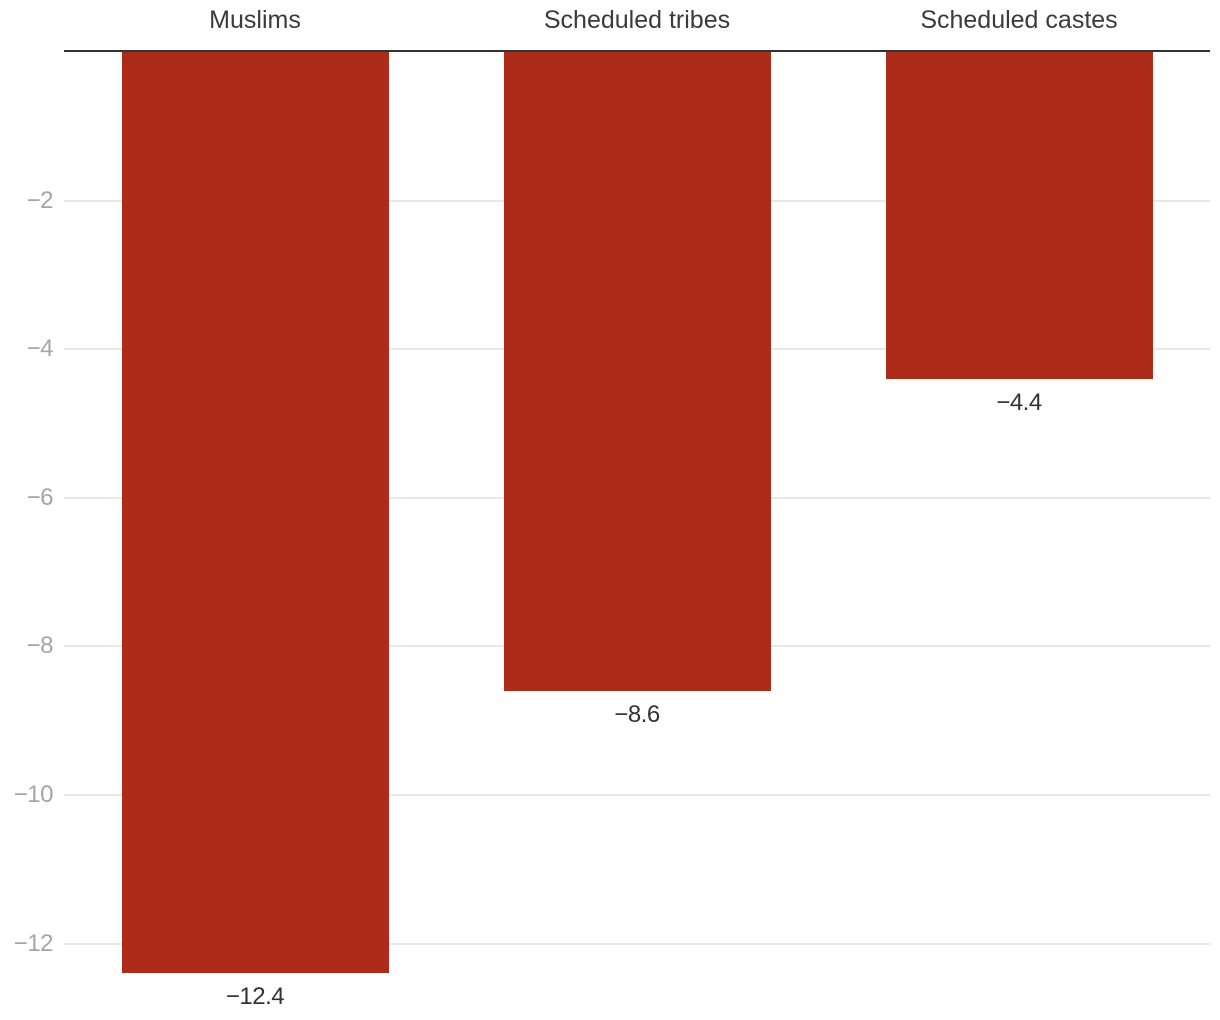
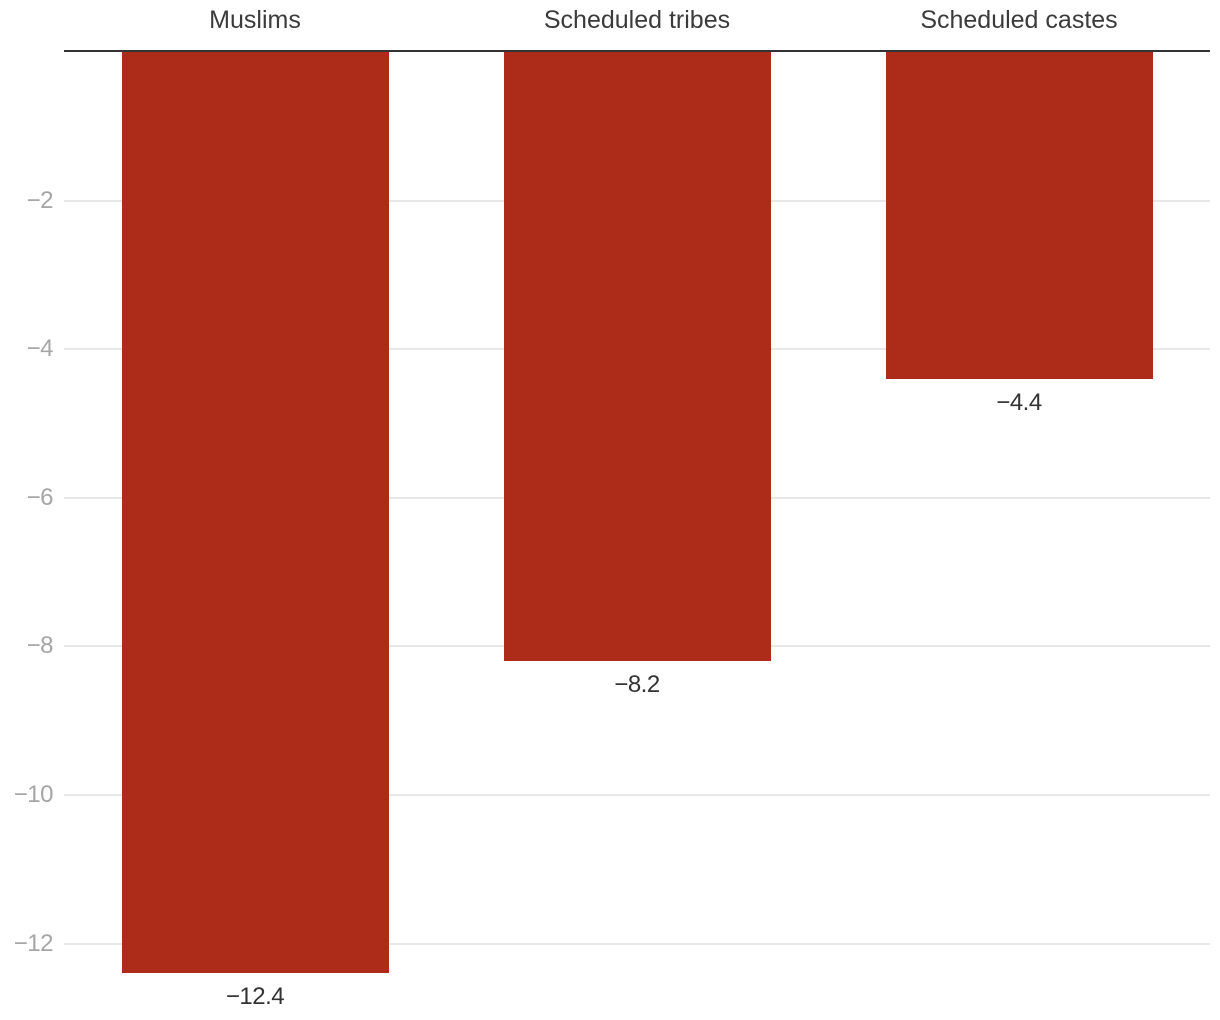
Scheduled tribes: −8.6 -> −8.2
